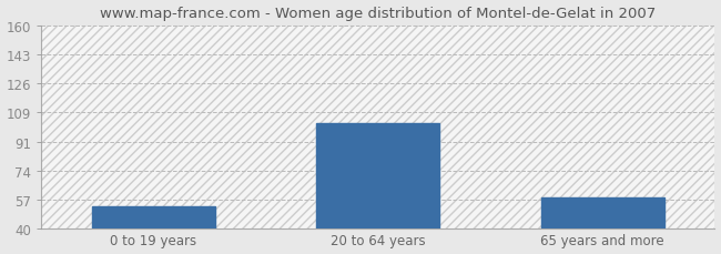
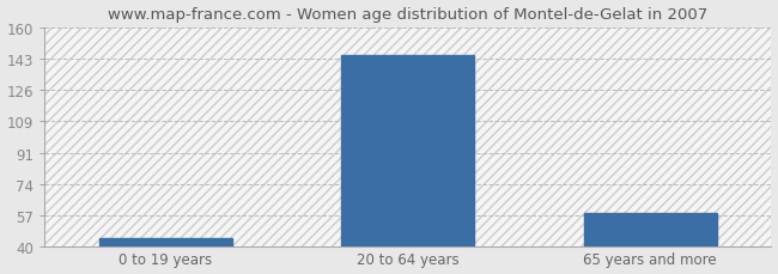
0 to 19 years: 53 -> 44
20 to 64 years: 102 -> 145
